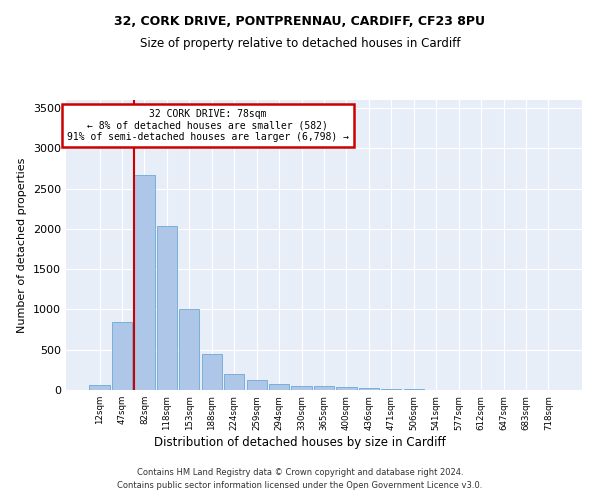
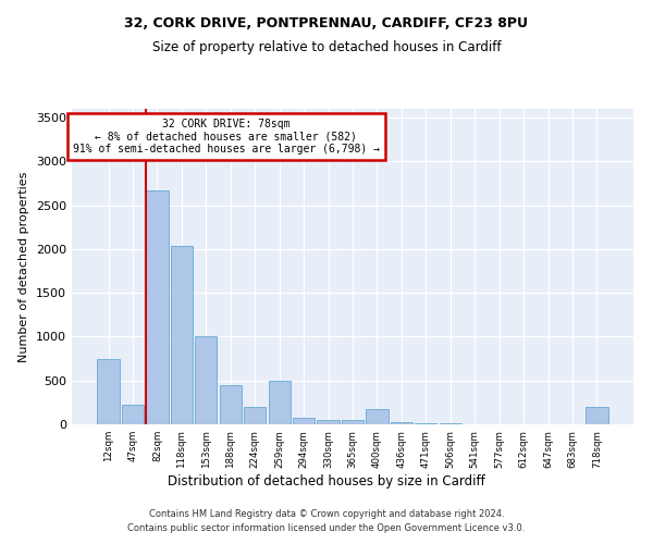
12sqm: 60 -> 740
47sqm: 840 -> 220
259sqm: 130 -> 500
400sqm: 40 -> 180
718sqm: 0 -> 200
